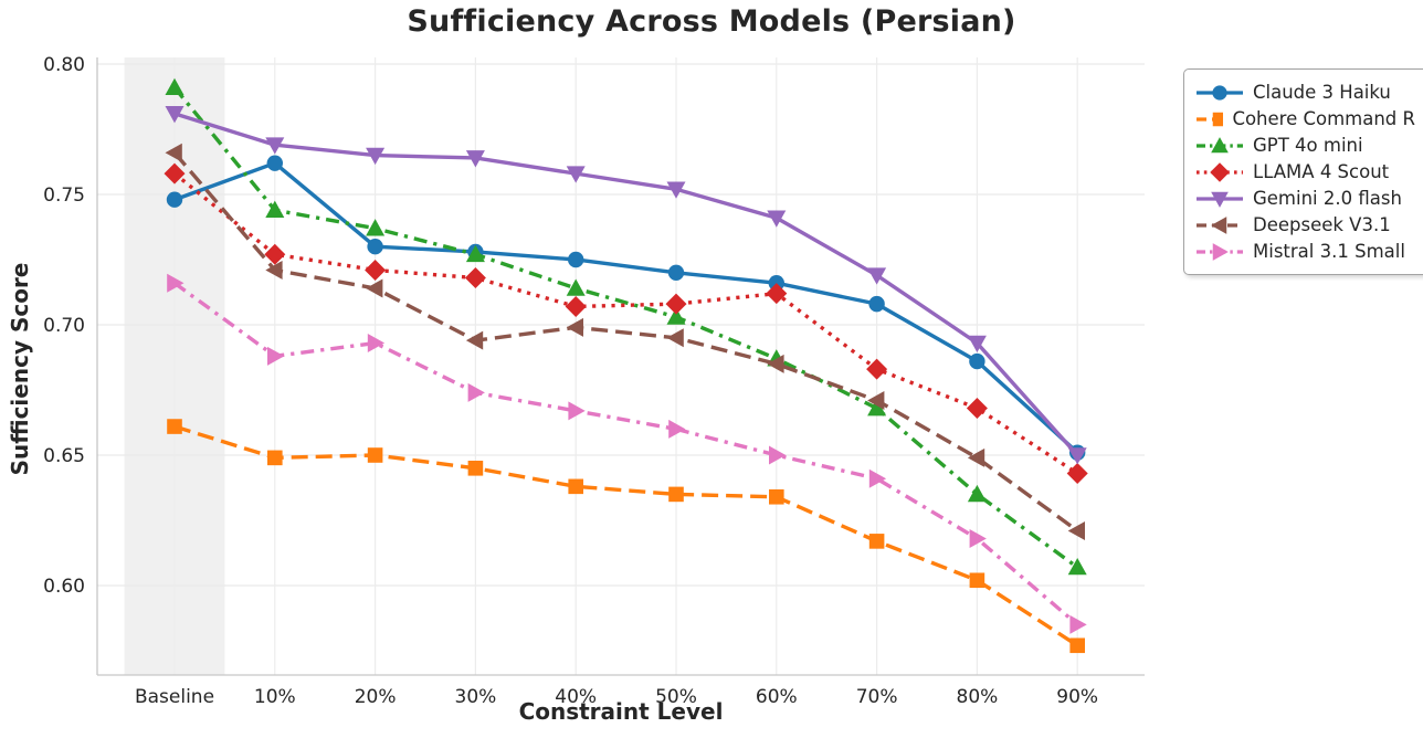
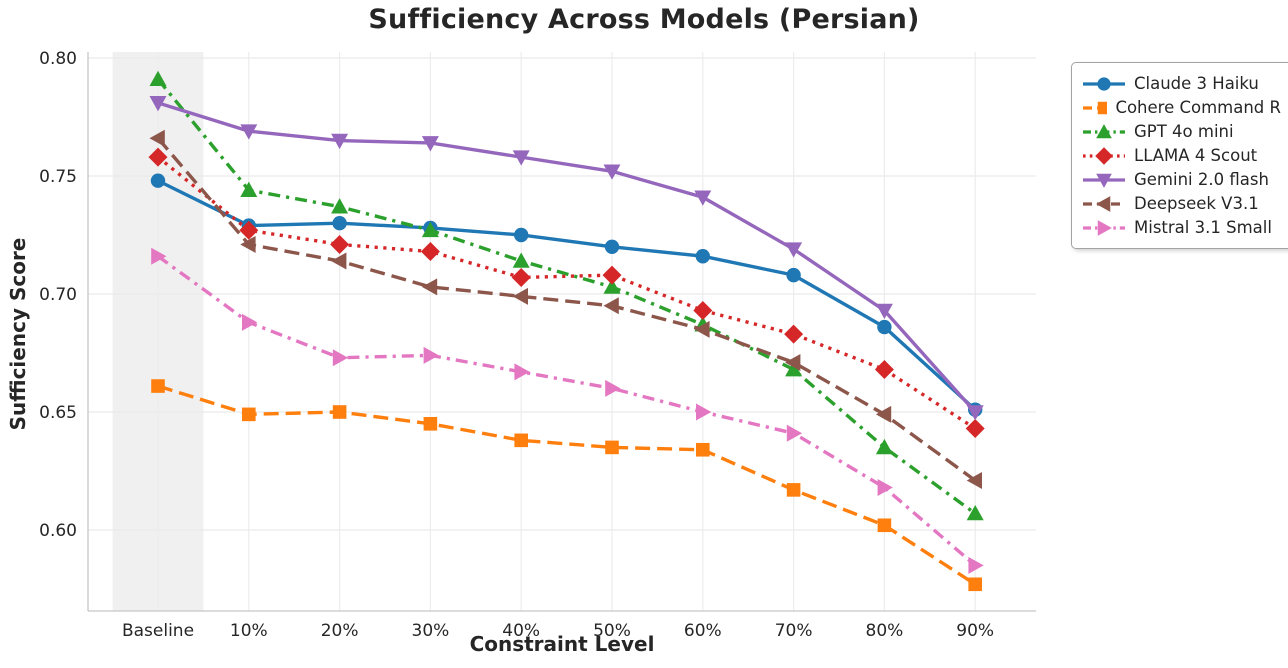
Claude 3 Haiku/10%: 0.762 -> 0.729
Mistral 3.1 Small/20%: 0.693 -> 0.673
Deepseek V3.1/30%: 0.694 -> 0.703
LLAMA 4 Scout/60%: 0.712 -> 0.693
